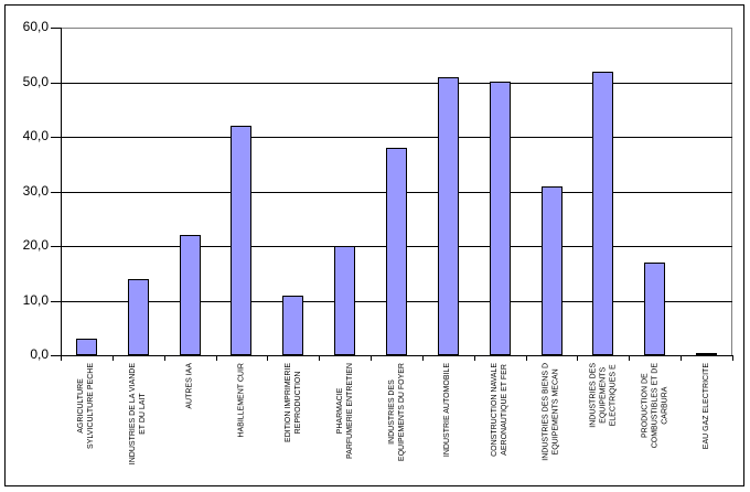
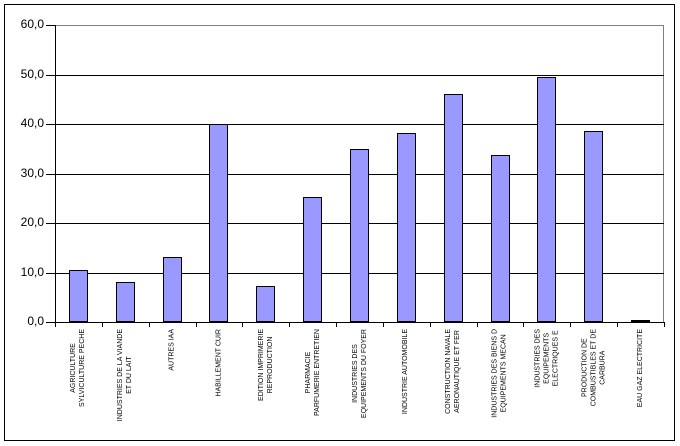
AGRICULTURE SYLVICULTURE PECHE: 3 -> 11
INDUSTRIES DE LA VIANDE ET DU LAIT: 14 -> 8
AUTRES IAA: 22 -> 13
HABILLEMENT CUIR: 42 -> 40
EDITION IMPRIMERIE REPRODUCTION: 11 -> 7
PHARMACIE PARFUMERIE ENTRETIEN: 20 -> 25
INDUSTRIES DES EQUIPEMENTS DU FOYER: 38 -> 35
INDUSTRIE AUTOMOBILE: 51 -> 38
CONSTRUCTION NAVALE AERONAUTIQUE ET FER: 50 -> 46
INDUSTRIES DES BIENS D EQUIPEMENTS MECAN: 31 -> 34
INDUSTRIES DES EQUIPEMENTS ELECTRIQUES E: 52 -> 50
PRODUCTION DE COMBUSTIBLES ET DE CARBURA: 17 -> 39
